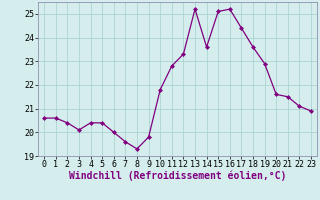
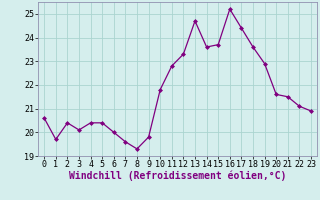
1: 20.6 -> 19.7
13: 25.2 -> 24.7
15: 25.1 -> 23.7
